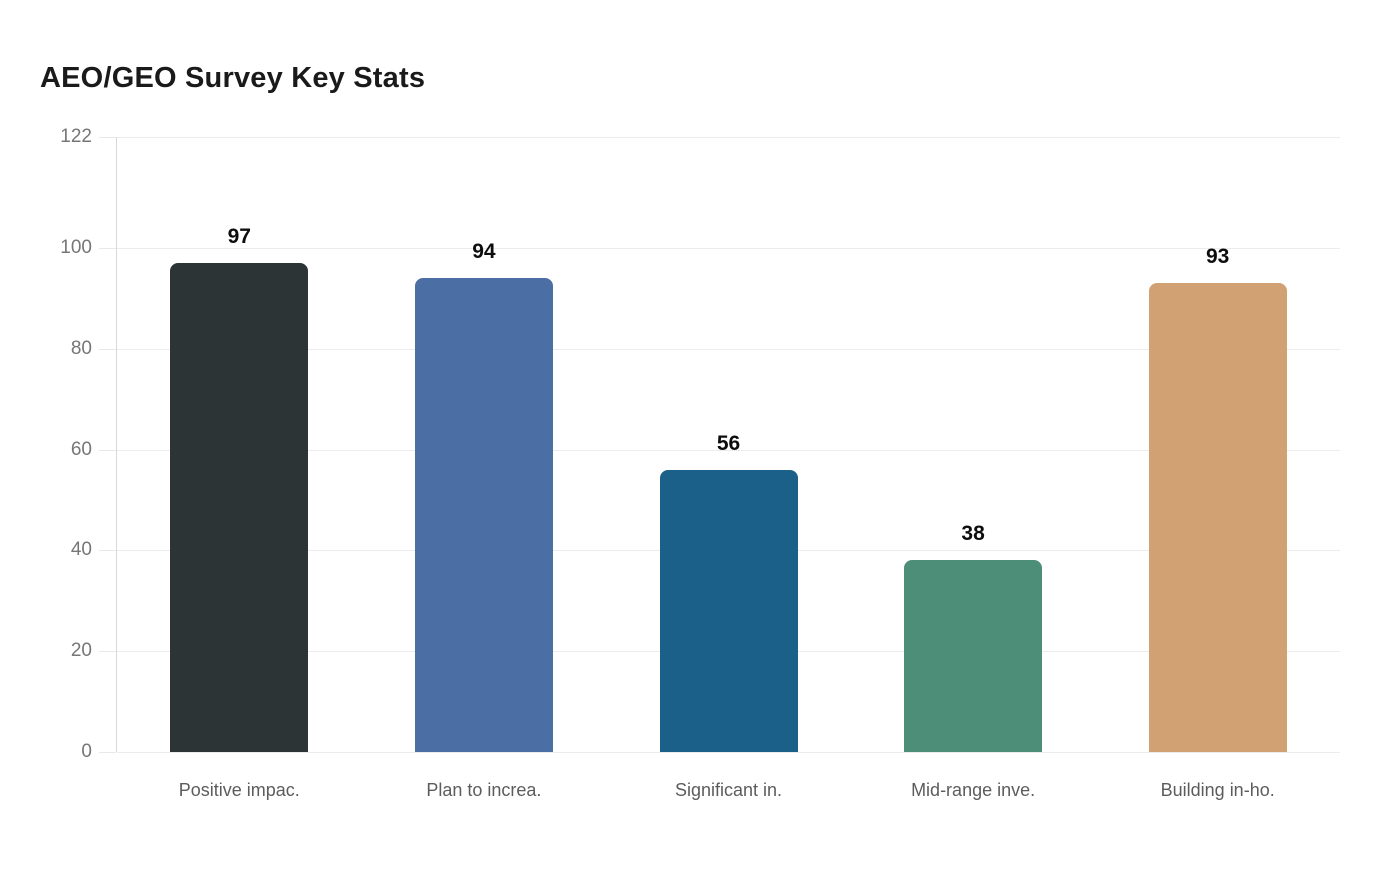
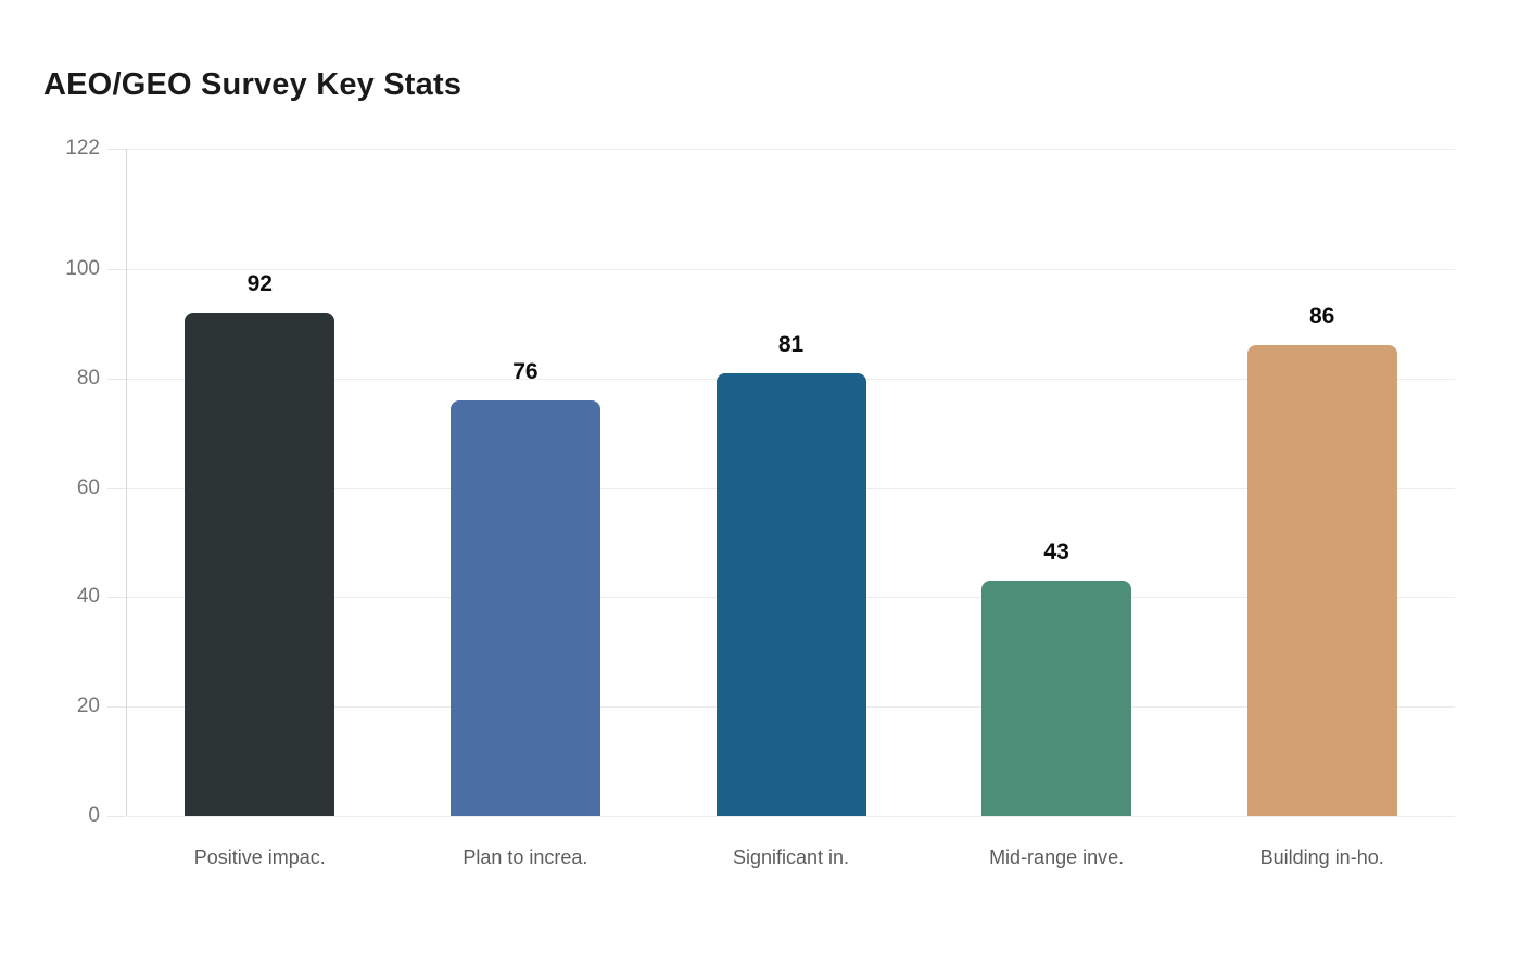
Positive impac.: 97 -> 92
Plan to increa.: 94 -> 76
Significant in.: 56 -> 81
Mid-range inve.: 38 -> 43
Building in-ho.: 93 -> 86
